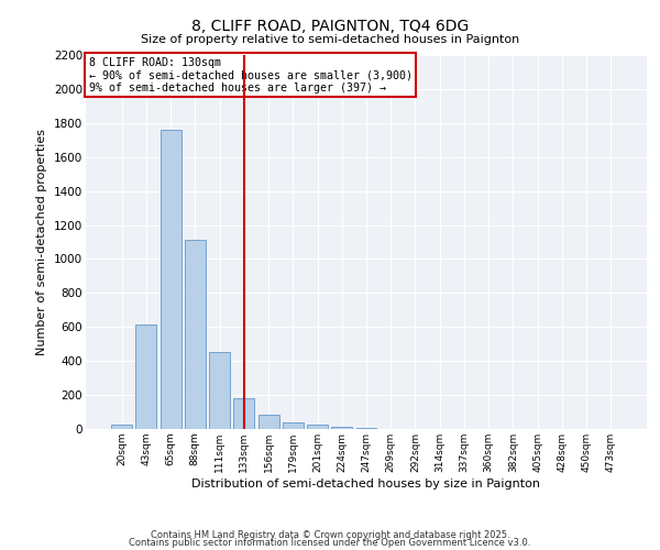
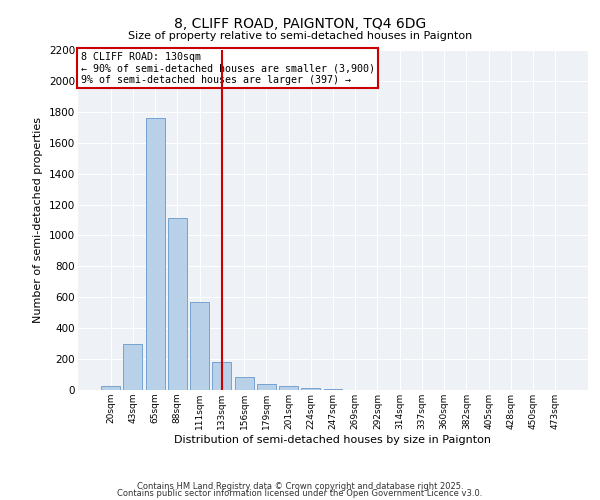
43sqm: 620 -> 300
111sqm: 460 -> 570
